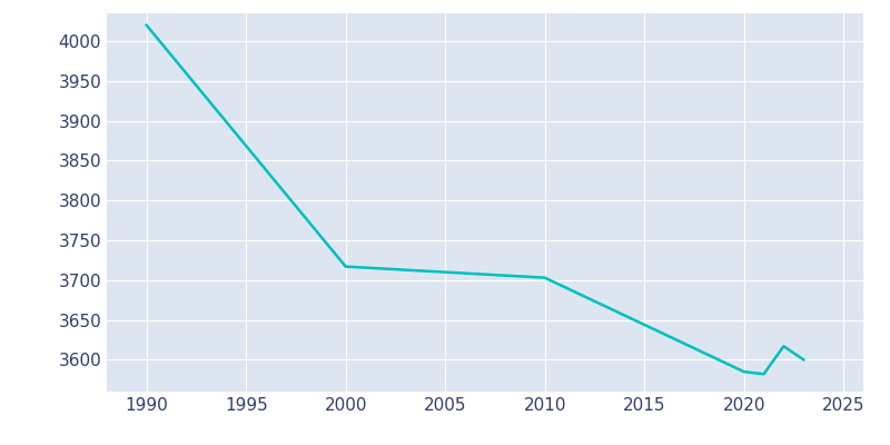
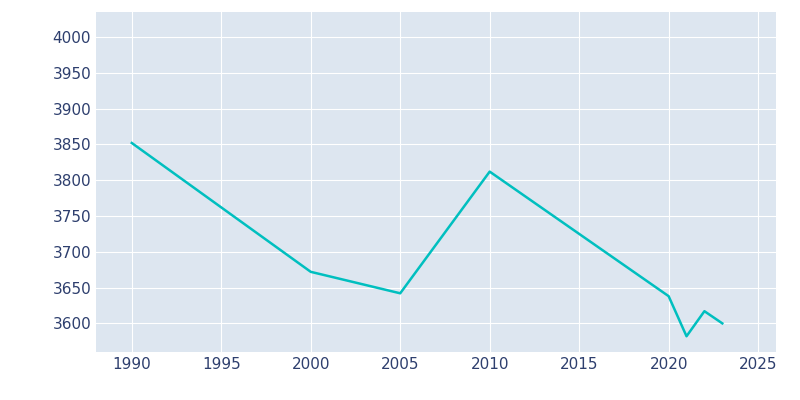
1990: 4020 -> 3852
2000: 3717 -> 3672
2005: 3710 -> 3642
2010: 3703 -> 3812
2020: 3585 -> 3638
